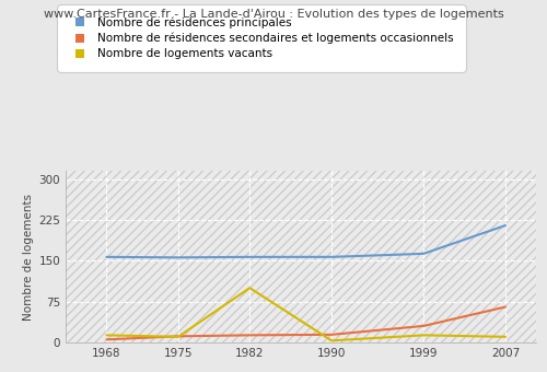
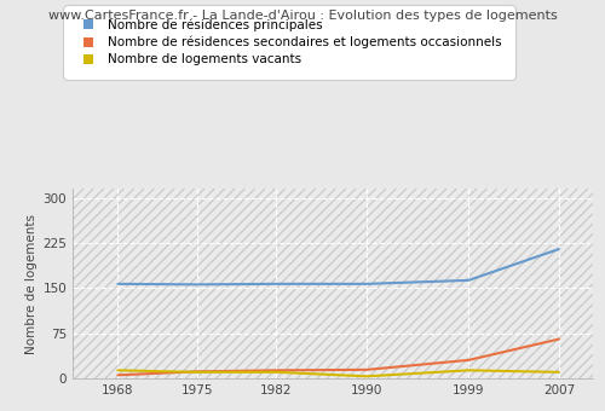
Nombre de logements vacants/1982: 100 -> 10
